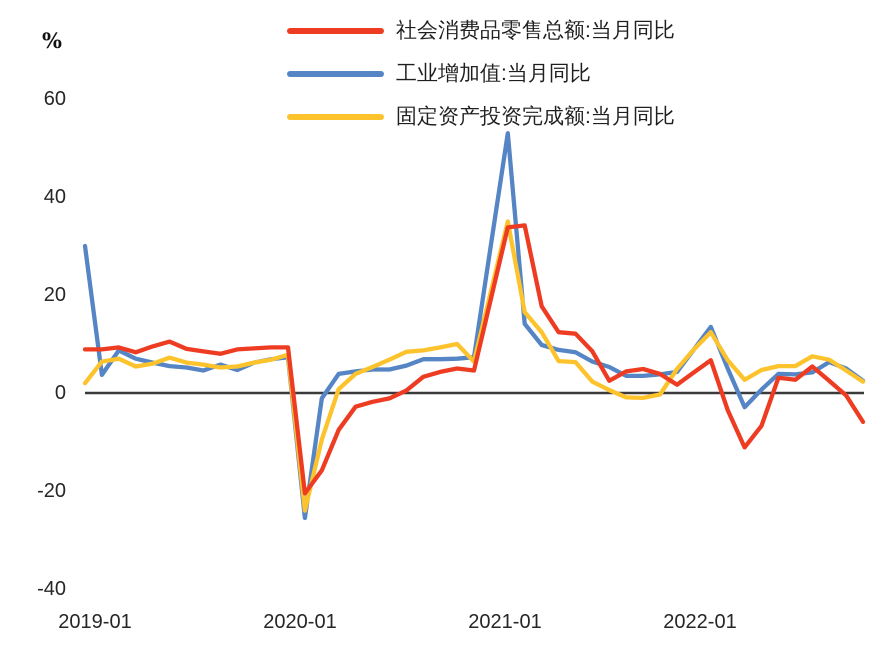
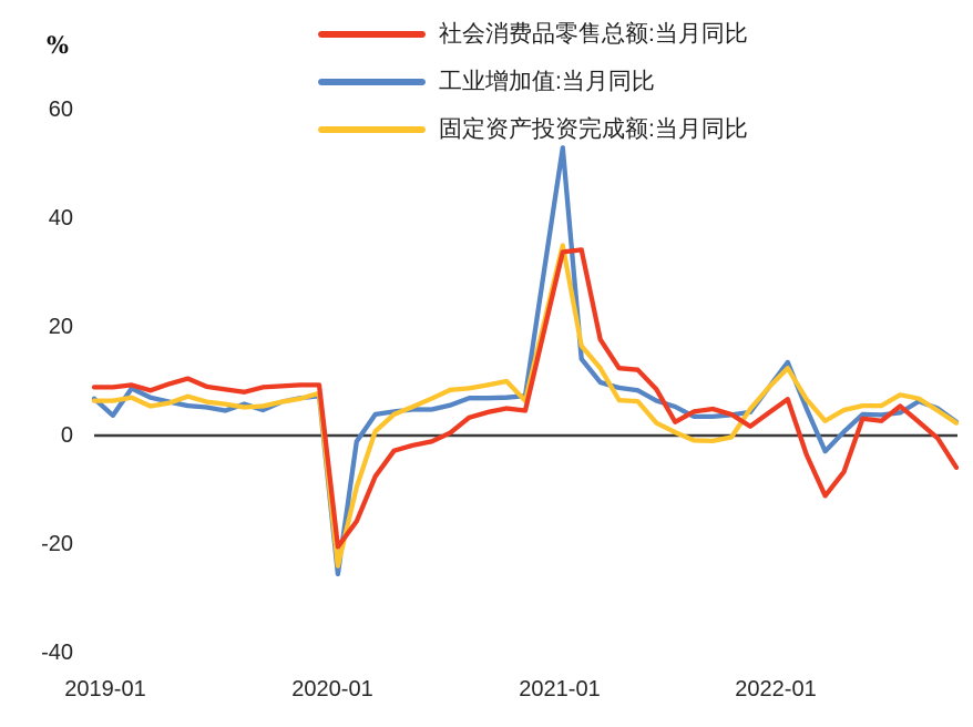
工业增加值:当月同比/2019-01: 30 -> 7
固定资产投资完成额:当月同比/2019-01: 2 -> 6
